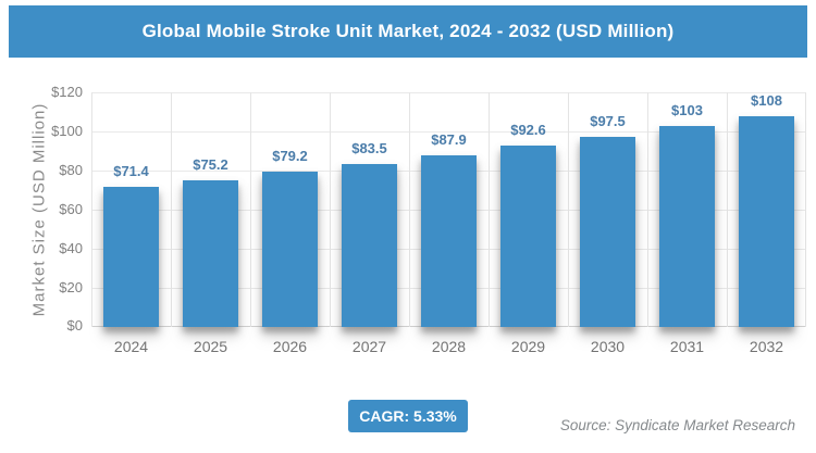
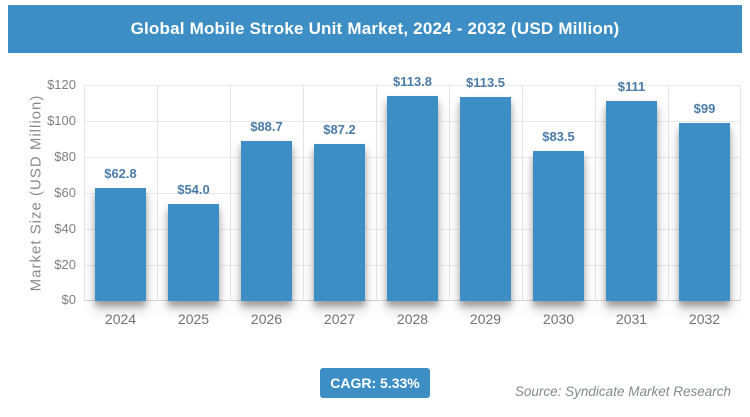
2024: $71.4 -> $62.8
2025: $75.2 -> $54.0
2026: $79.2 -> $88.7
2027: $83.5 -> $87.2
2028: $87.9 -> $113.8
2029: $92.6 -> $113.5
2030: $97.5 -> $83.5
2031: $103 -> $111
2032: $108 -> $99
